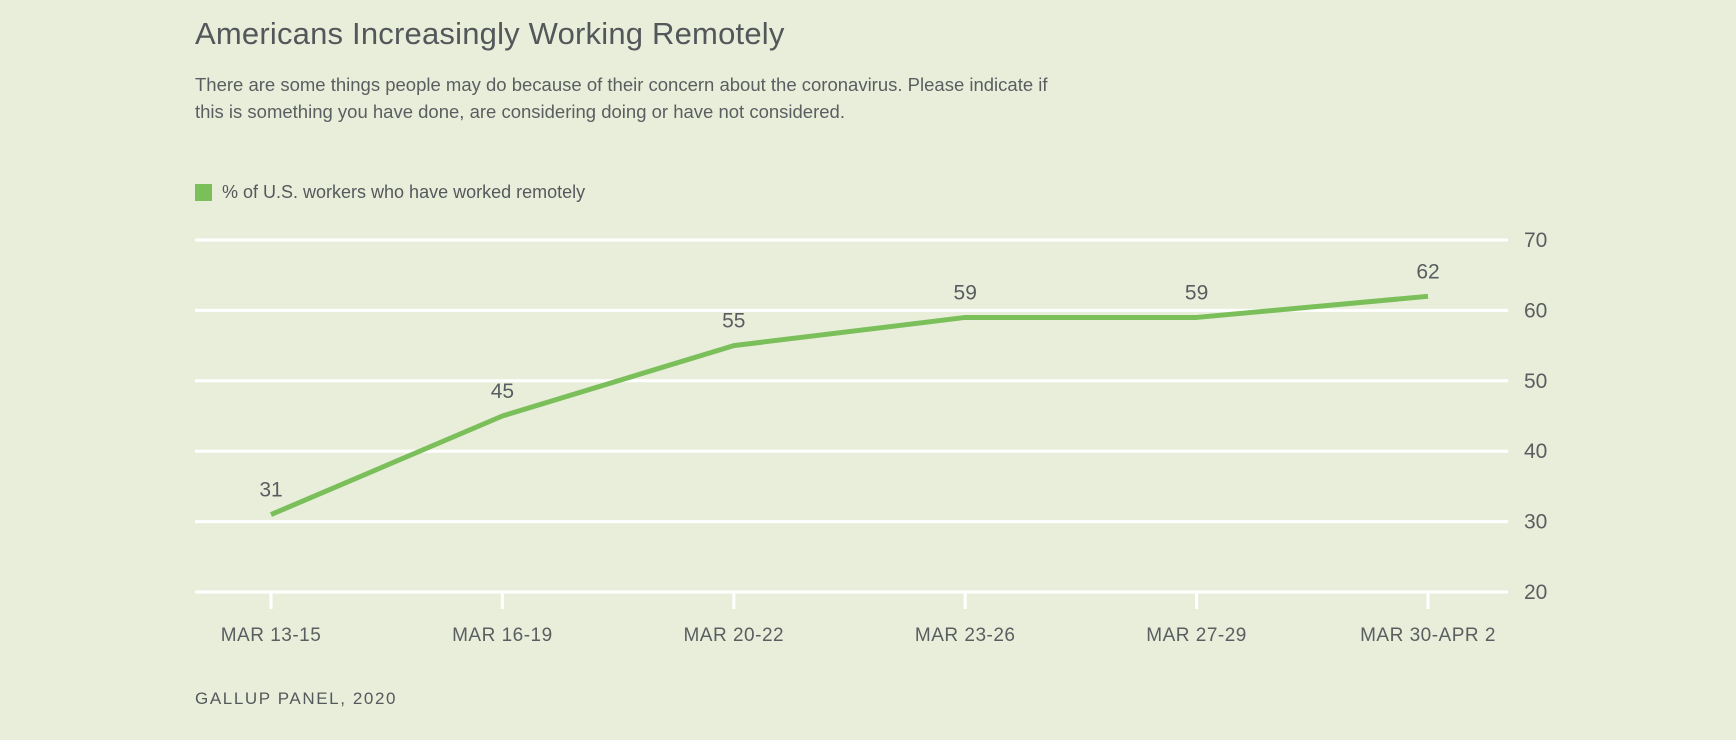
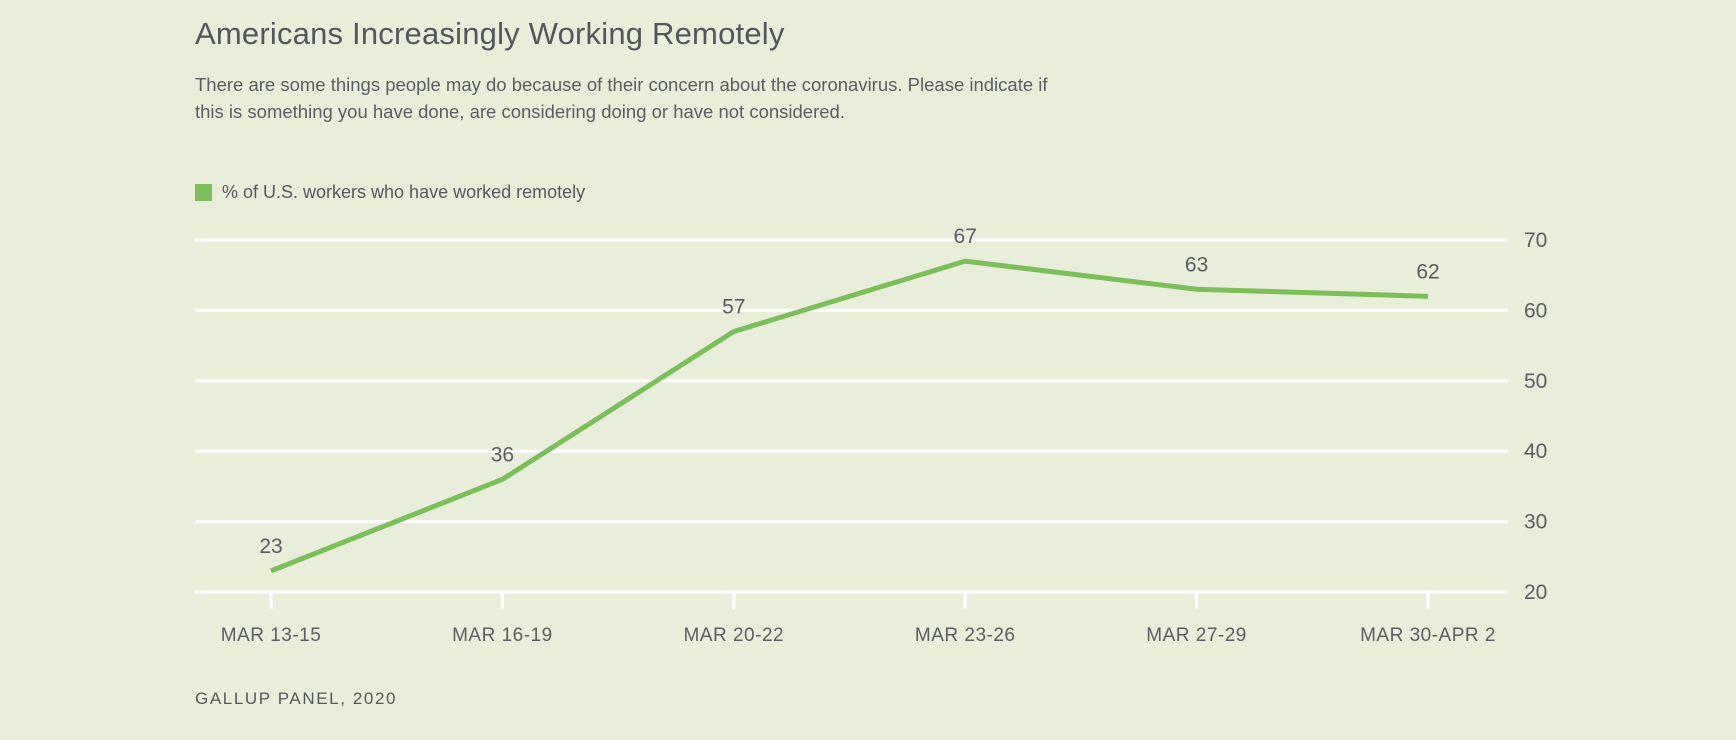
MAR 13-15: 31 -> 23
MAR 16-19: 45 -> 36
MAR 20-22: 55 -> 57
MAR 23-26: 59 -> 67
MAR 27-29: 59 -> 63
